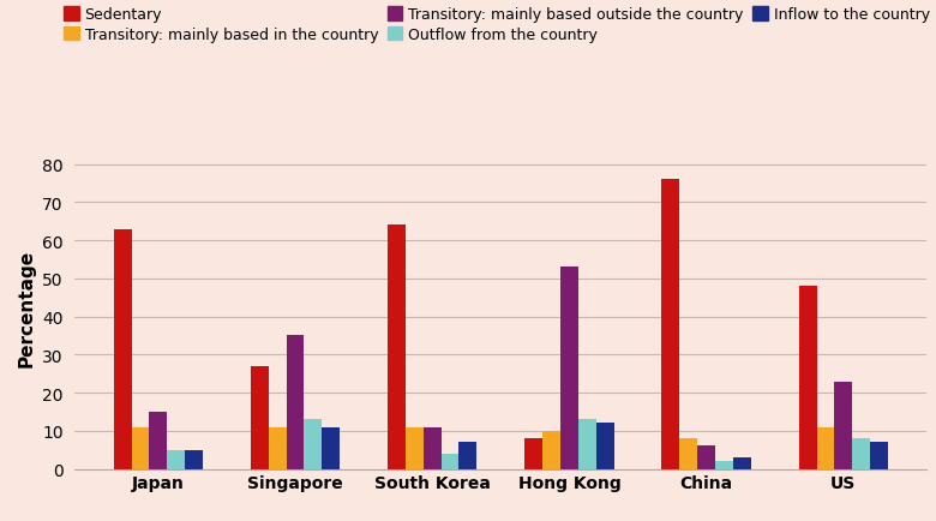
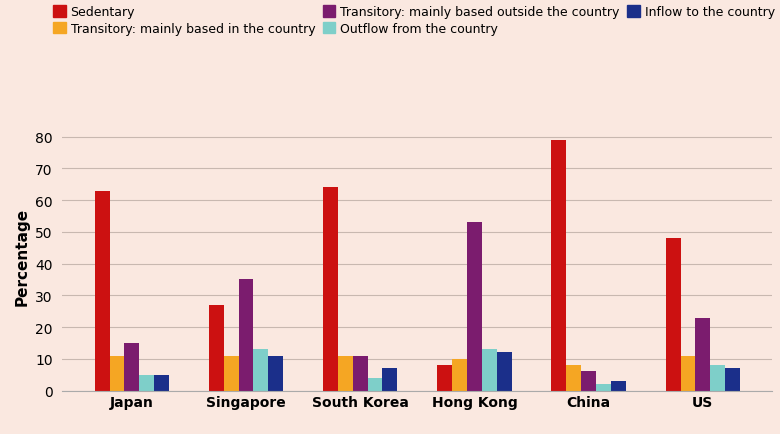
Sedentary/China: 76 -> 79
